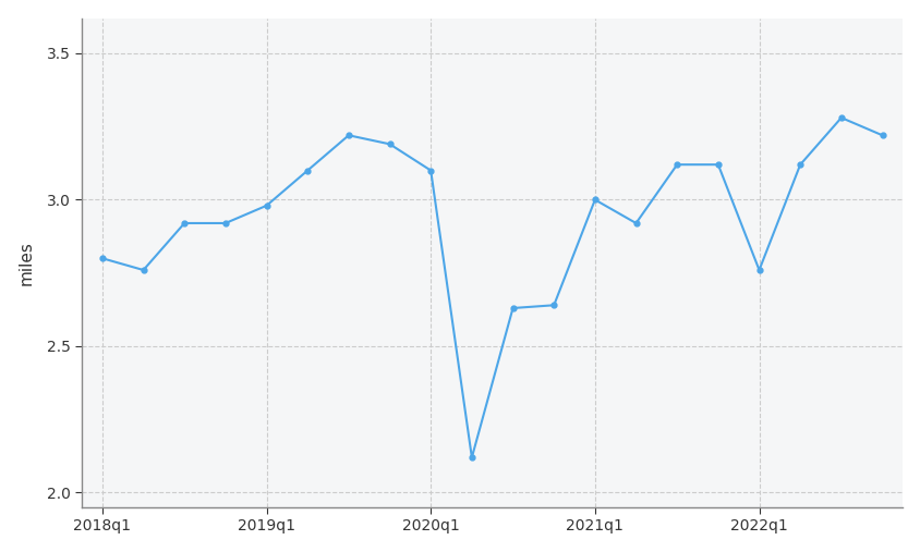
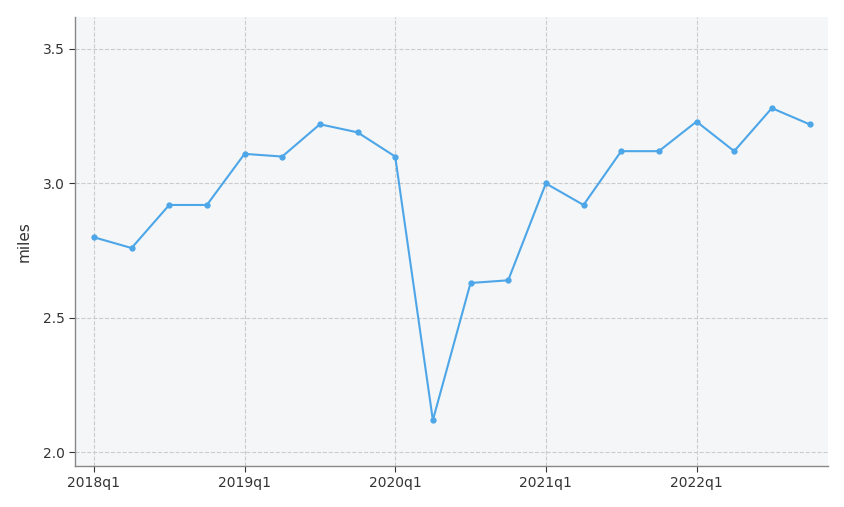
2019q1: 2.98 -> 3.11
2022q1: 2.76 -> 3.23
